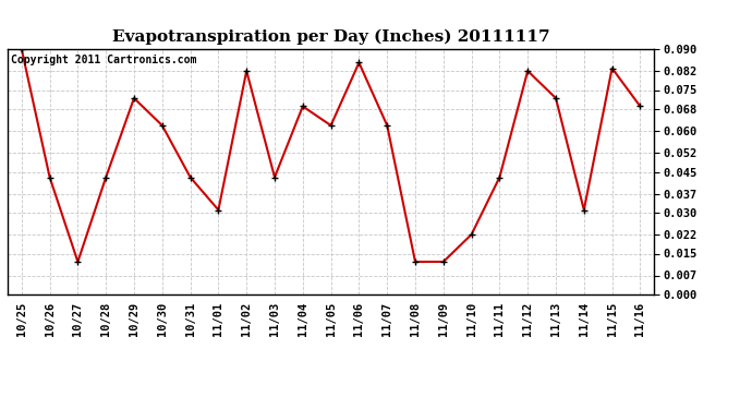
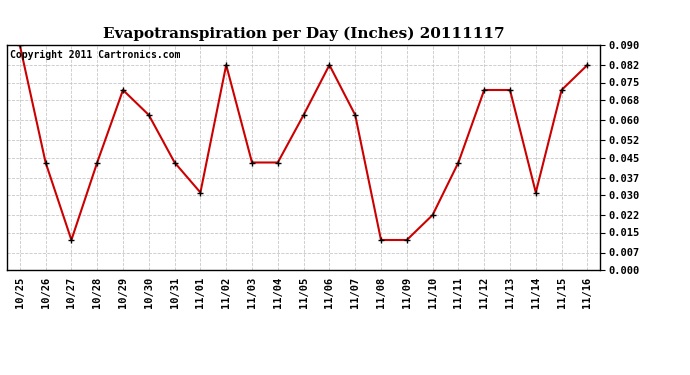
11/04: 0.069 -> 0.043
11/06: 0.085 -> 0.082
11/12: 0.082 -> 0.072
11/15: 0.083 -> 0.072
11/16: 0.069 -> 0.082
